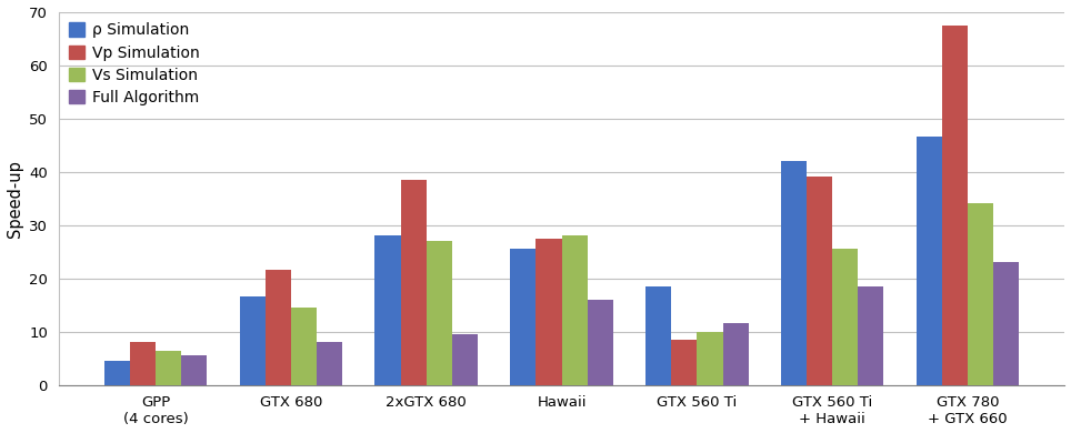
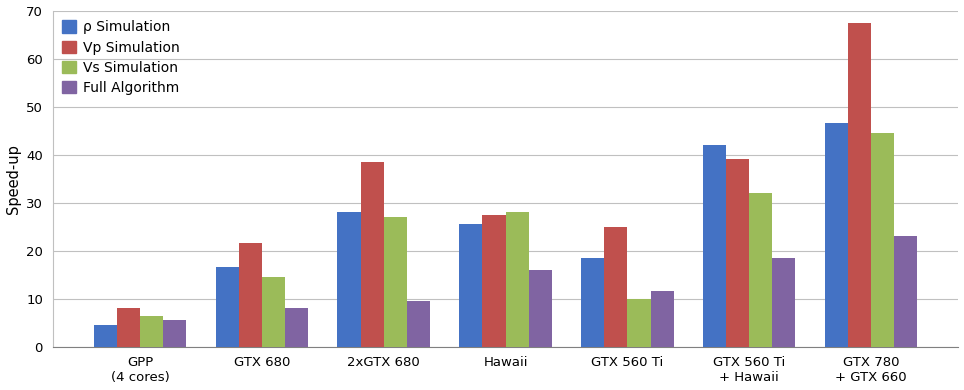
Vp Simulation/GTX 560 Ti: 8.5 -> 25.0
Vs Simulation/GTX 560 Ti + Hawaii: 25.5 -> 32.0
Vs Simulation/GTX 780 + GTX 660: 34.0 -> 44.5
